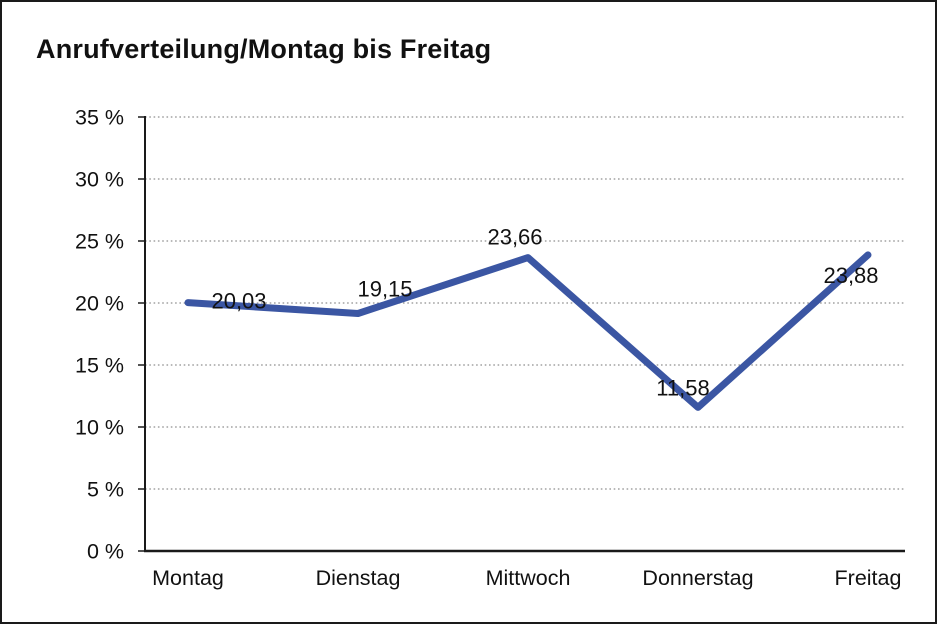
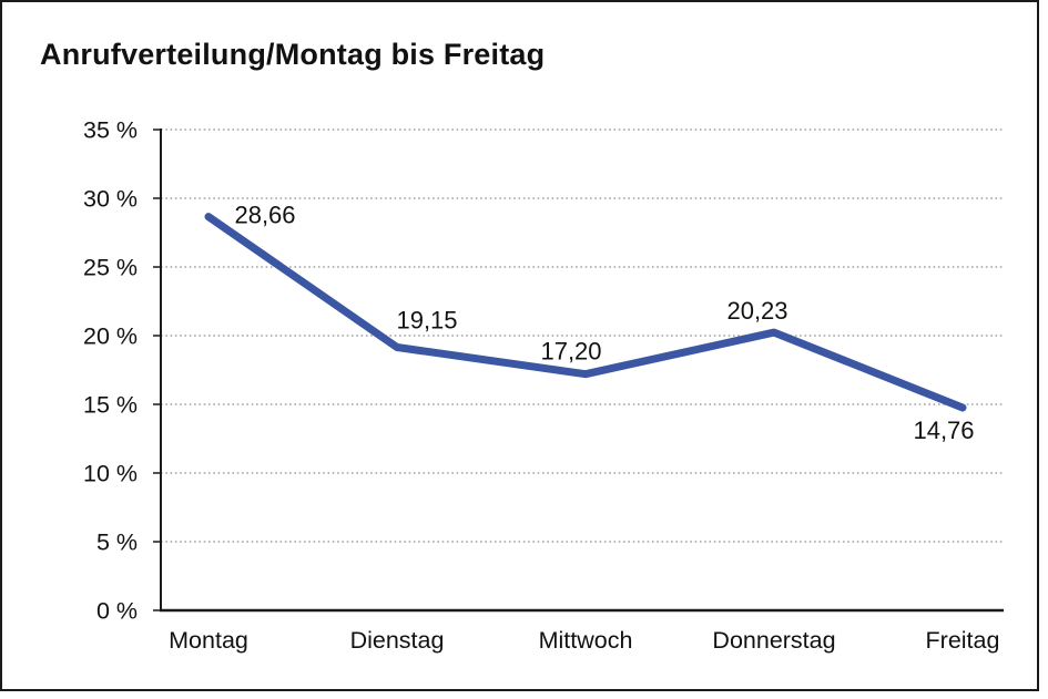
Montag: 20,03 -> 28,66
Mittwoch: 23,66 -> 17,20
Donnerstag: 11,58 -> 20,23
Freitag: 23,88 -> 14,76
